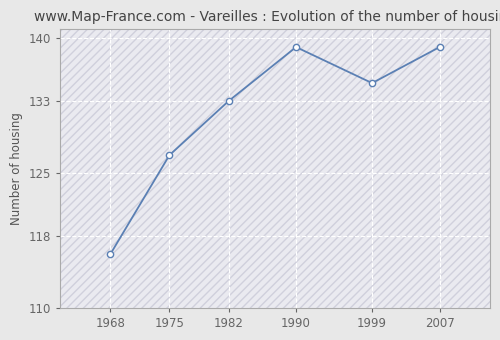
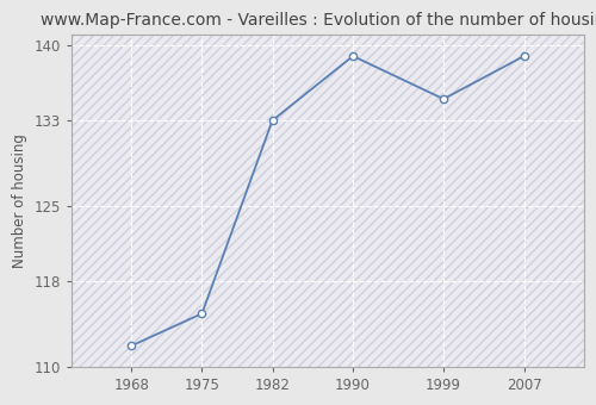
1968: 116 -> 112
1975: 127 -> 115
